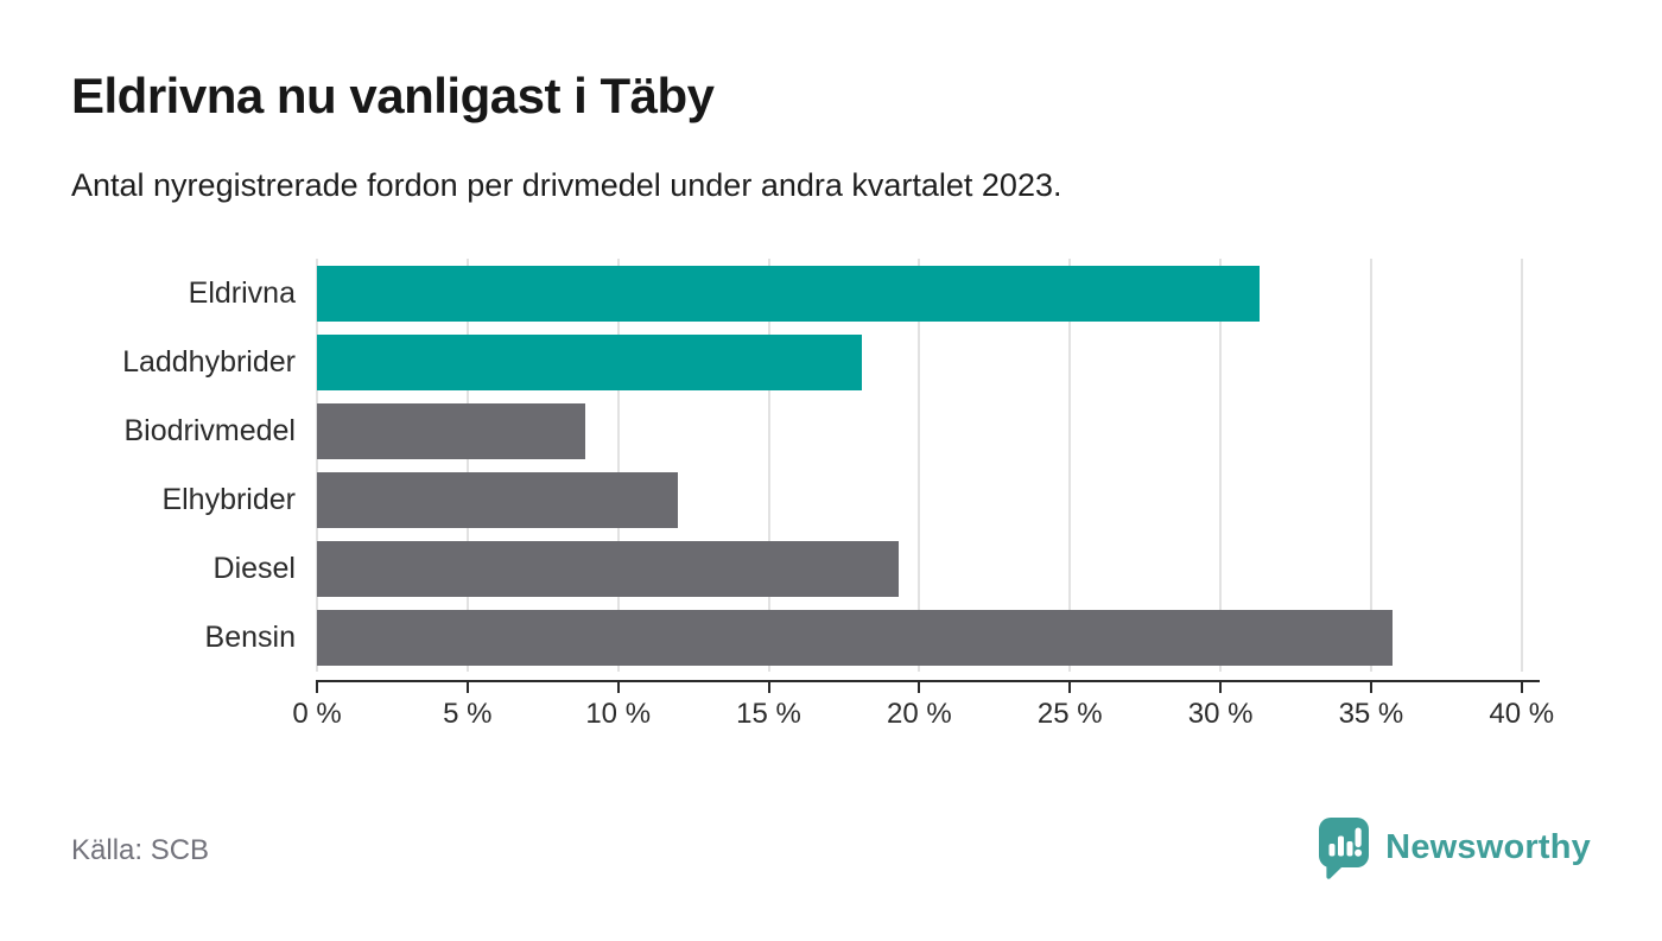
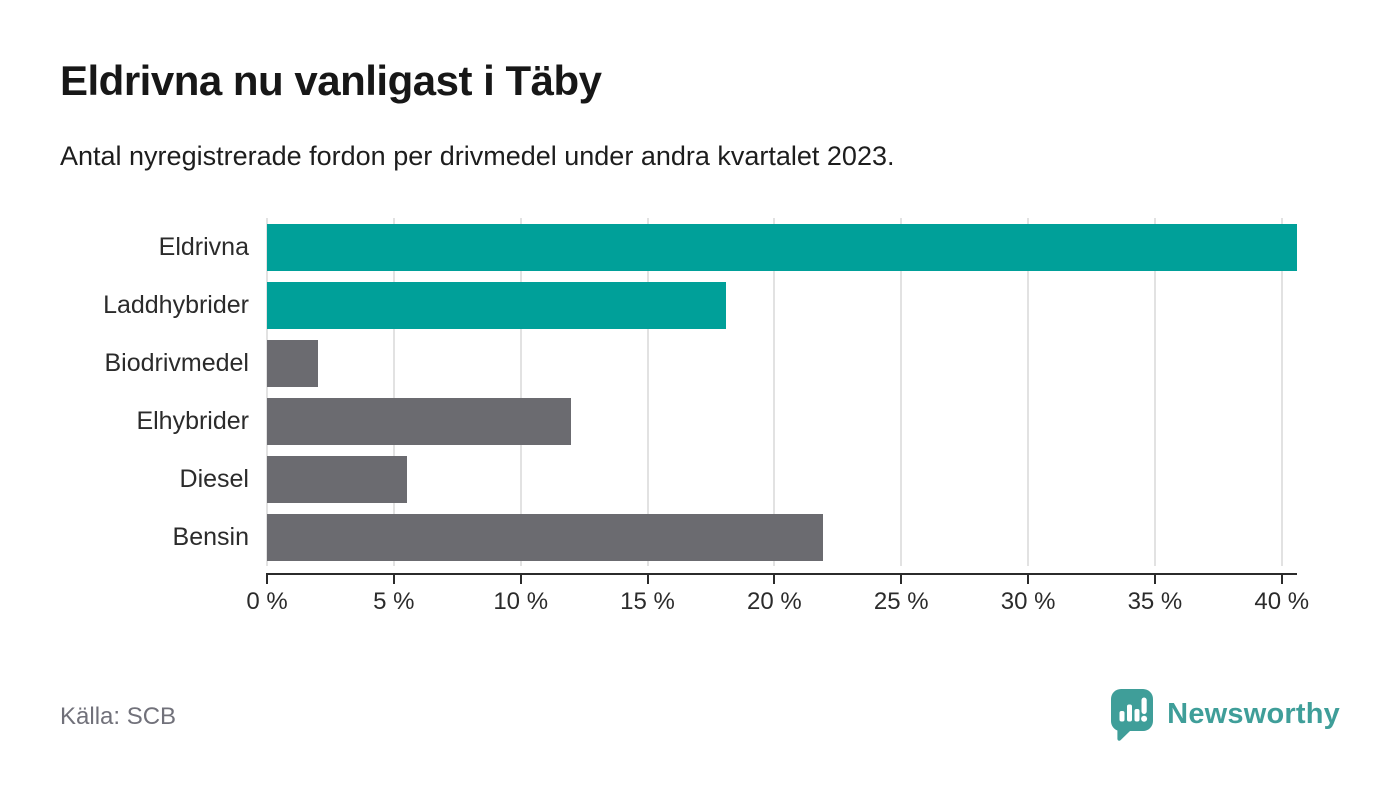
Eldrivna: 31.3% -> 40.6%
Biodrivmedel: 8.9% -> 2.0%
Diesel: 19.3% -> 5.5%
Bensin: 35.7% -> 21.9%
